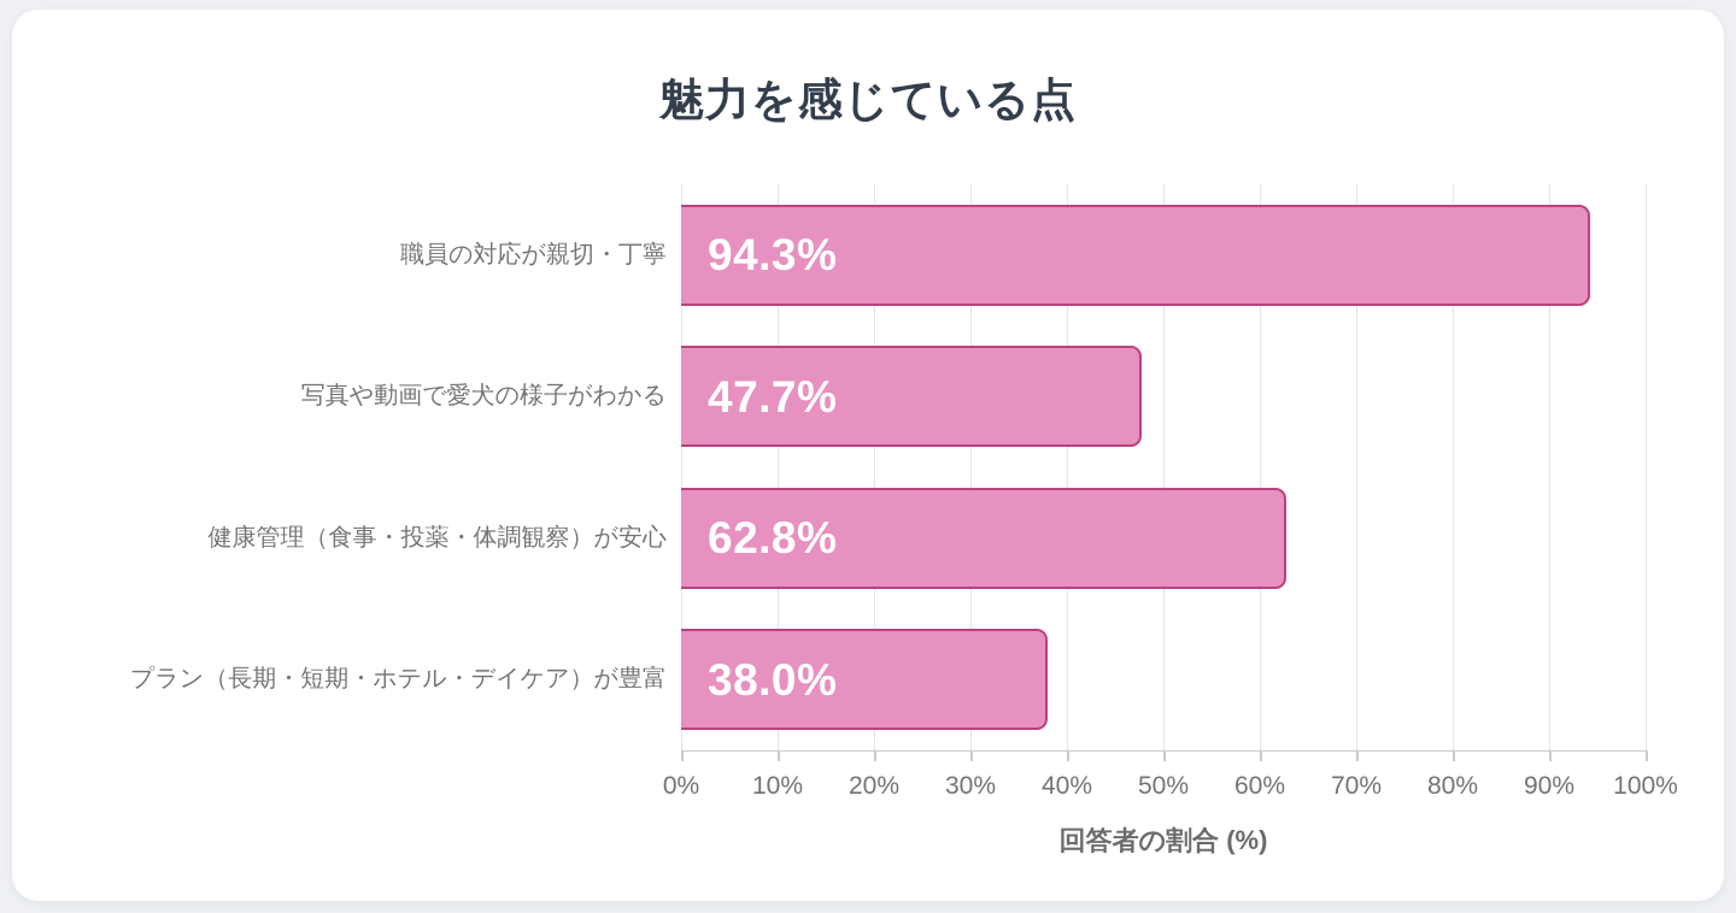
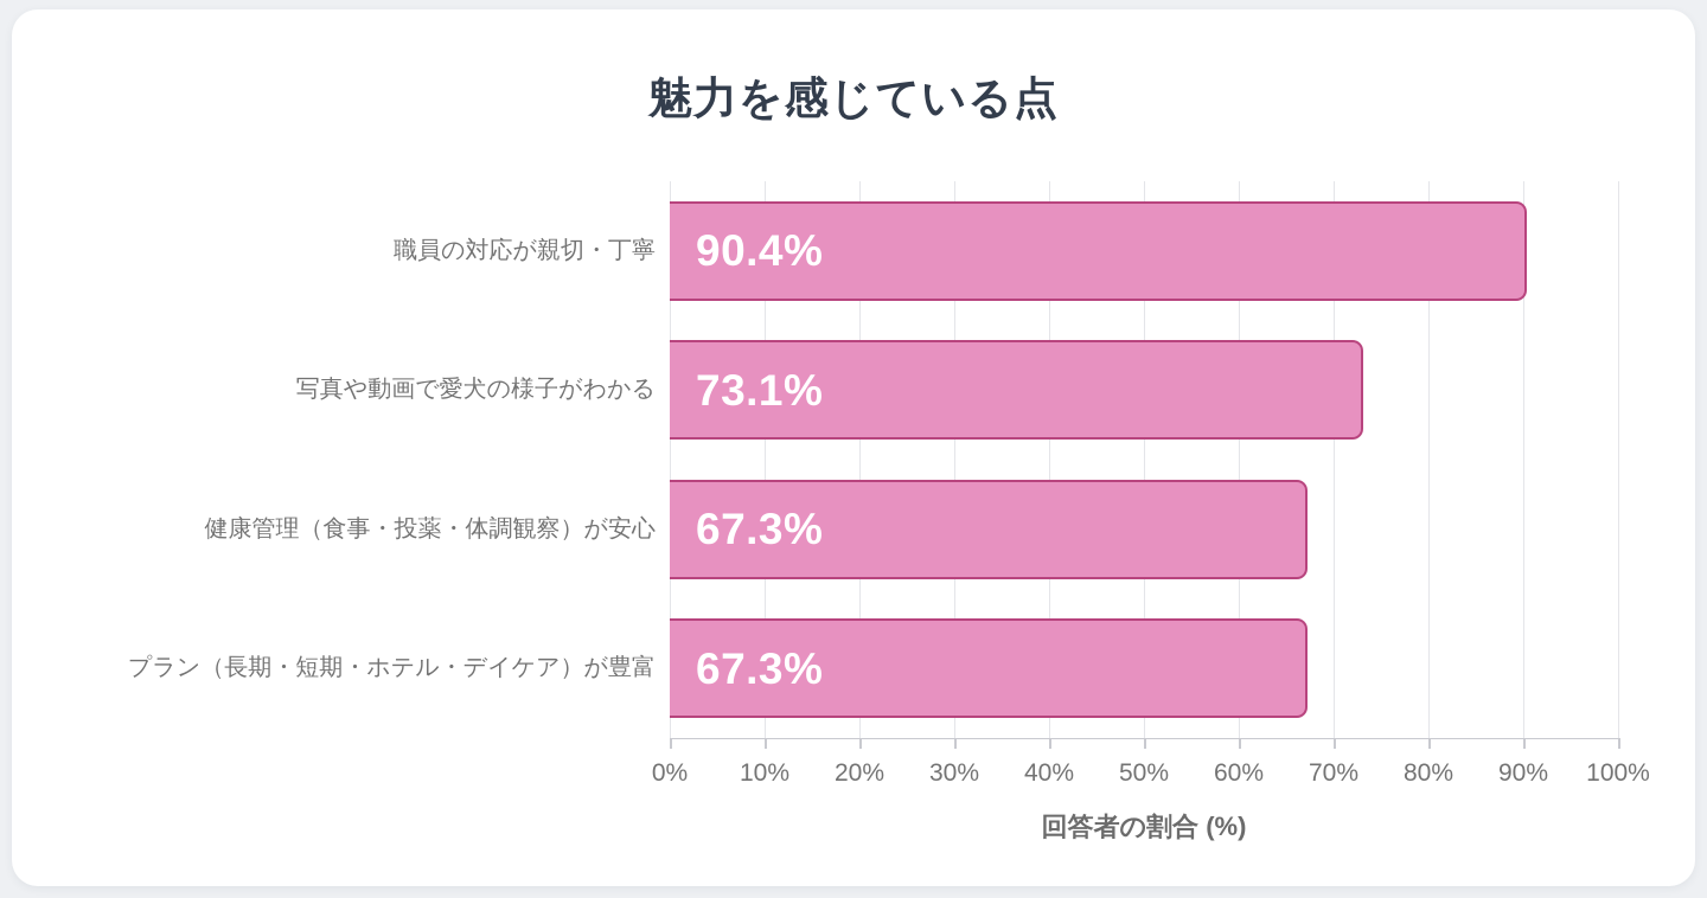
職員の対応が親切・丁寧: 94.3% -> 90.4%
写真や動画で愛犬の様子がわかる: 47.7% -> 73.1%
健康管理（食事・投薬・体調観察）が安心: 62.8% -> 67.3%
プラン（長期・短期・ホテル・デイケア）が豊富: 38.0% -> 67.3%
